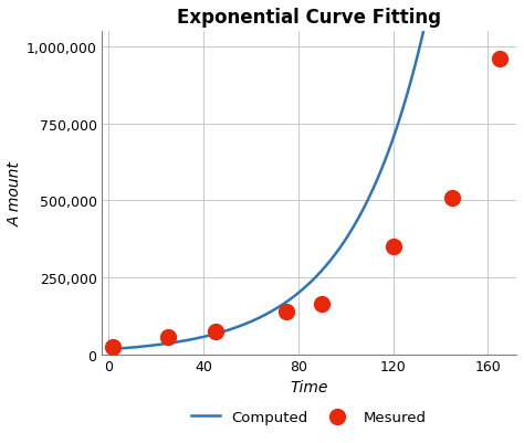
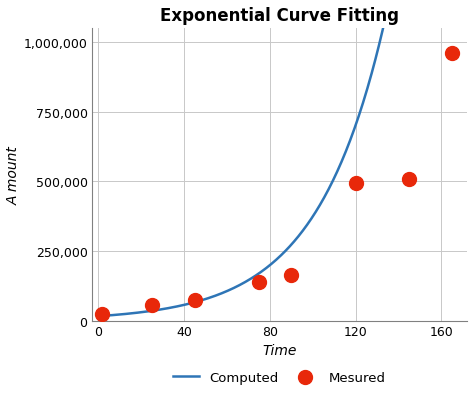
Mesured/120: 350,000 -> 495,000
